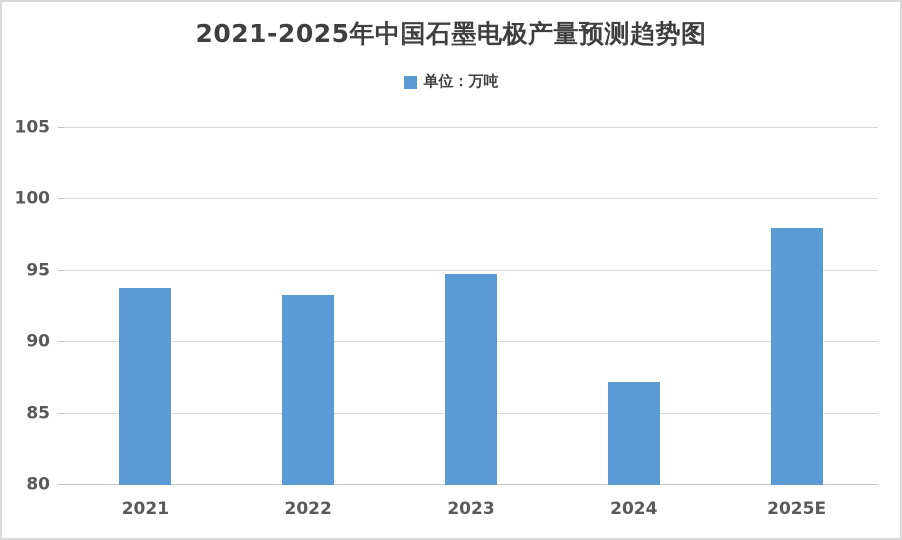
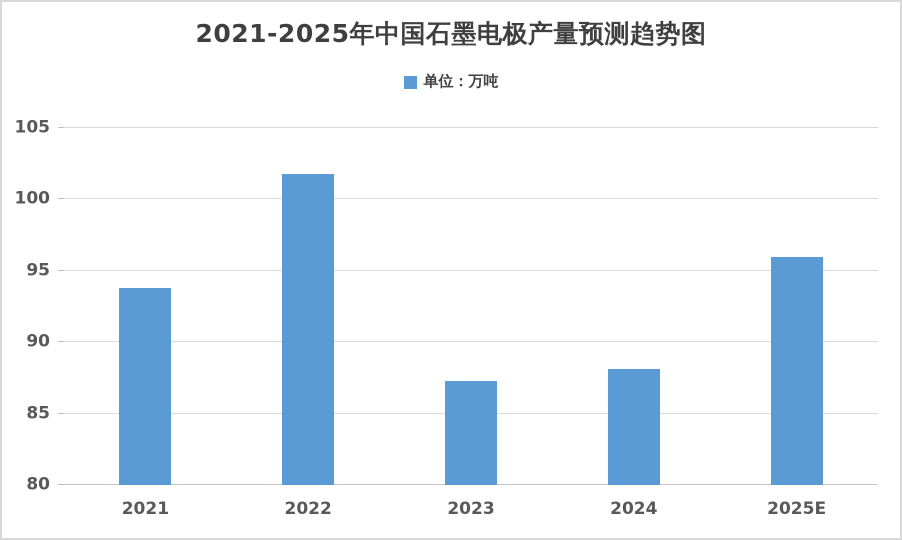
2022: 93.3 -> 101.8
2023: 94.8 -> 87.3
2024: 87.2 -> 88.1
2025E: 98.0 -> 96.0
